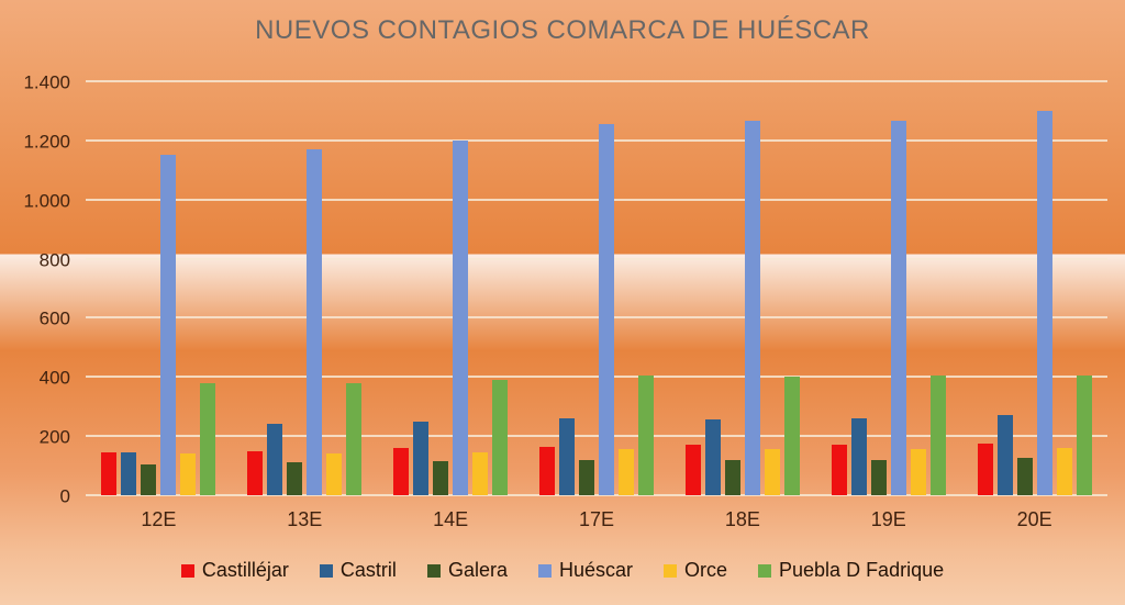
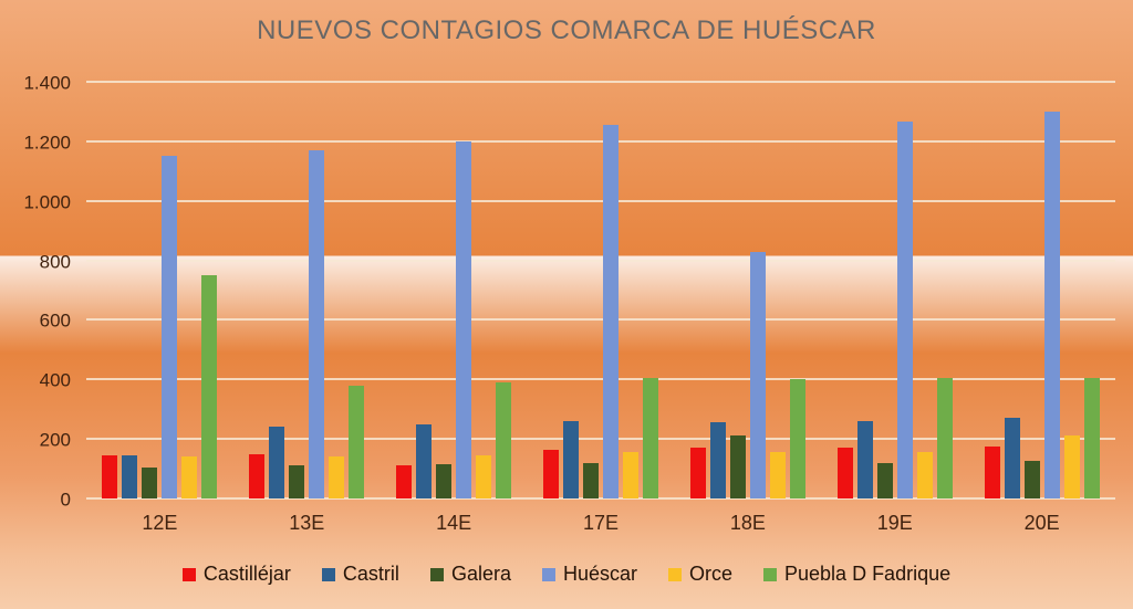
Puebla D Fadrique/12E: 380 -> 750
Castilléjar/14E: 160 -> 110
Galera/18E: 120 -> 210
Huéscar/18E: 1260 -> 830
Orce/20E: 160 -> 210
